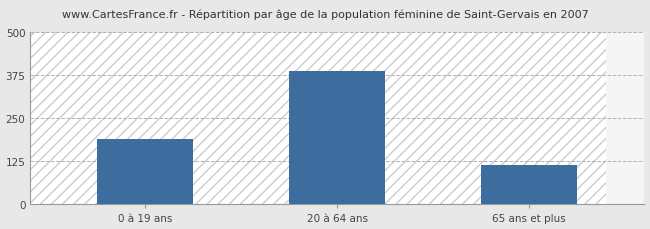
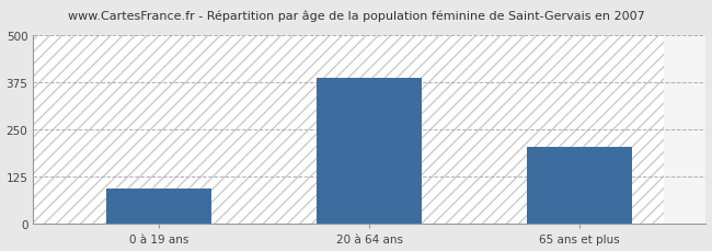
0 à 19 ans: 190 -> 95
65 ans et plus: 115 -> 205
